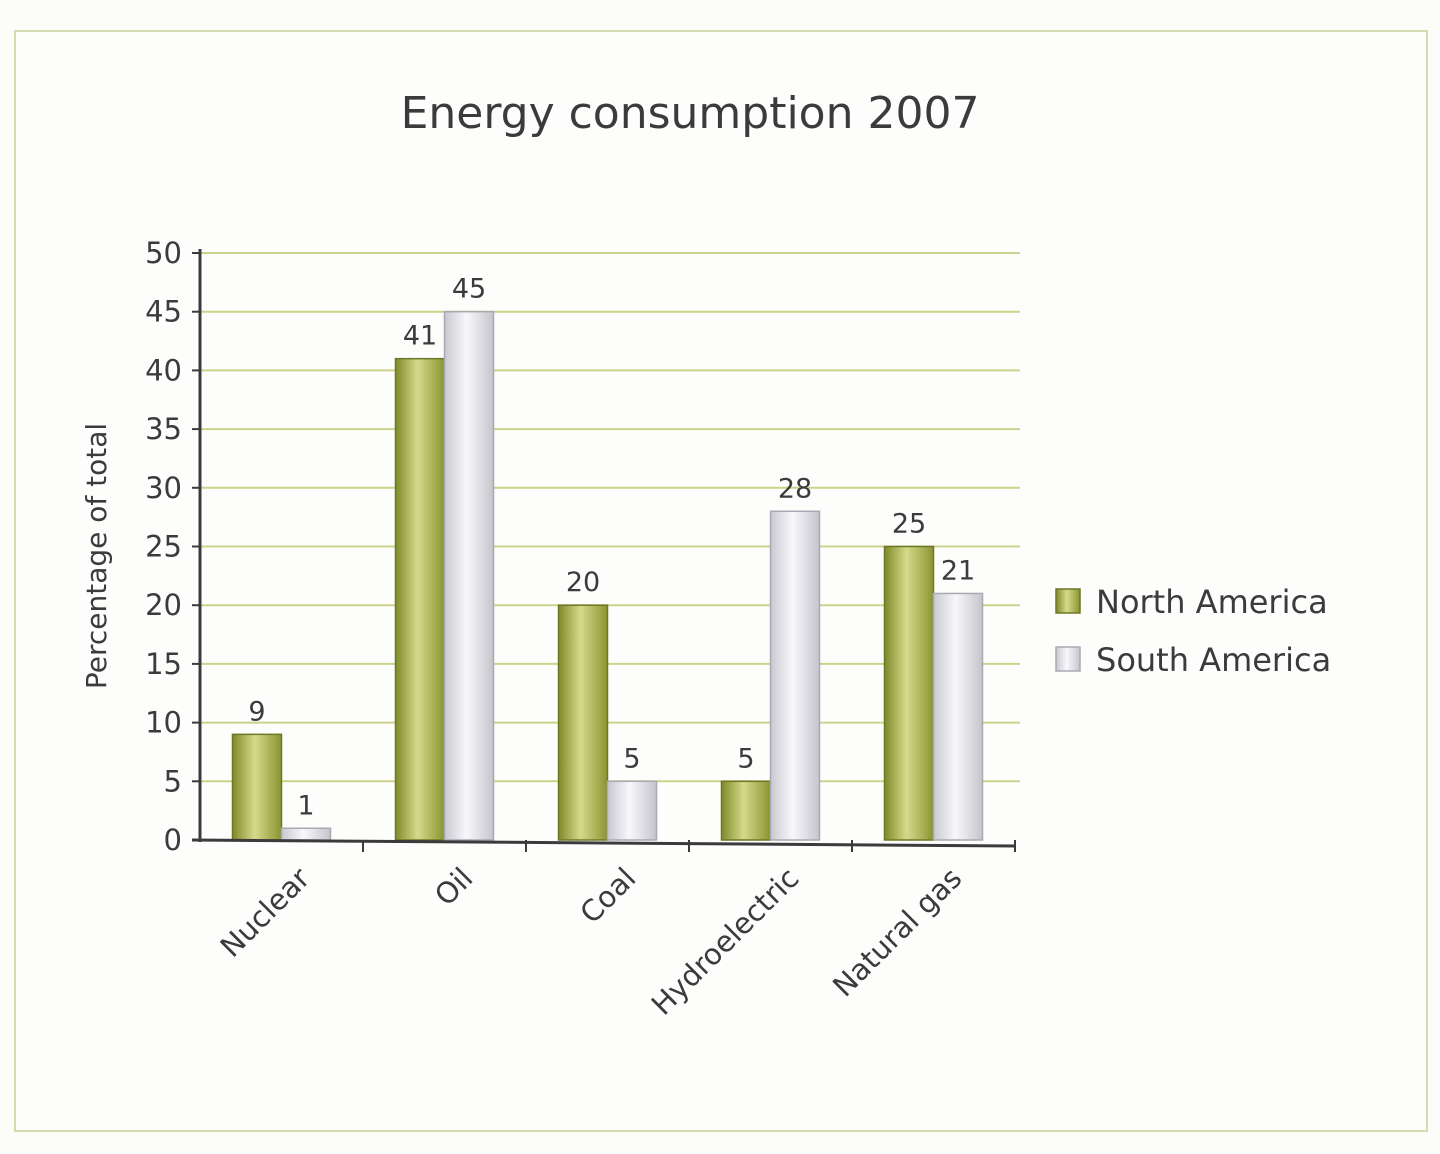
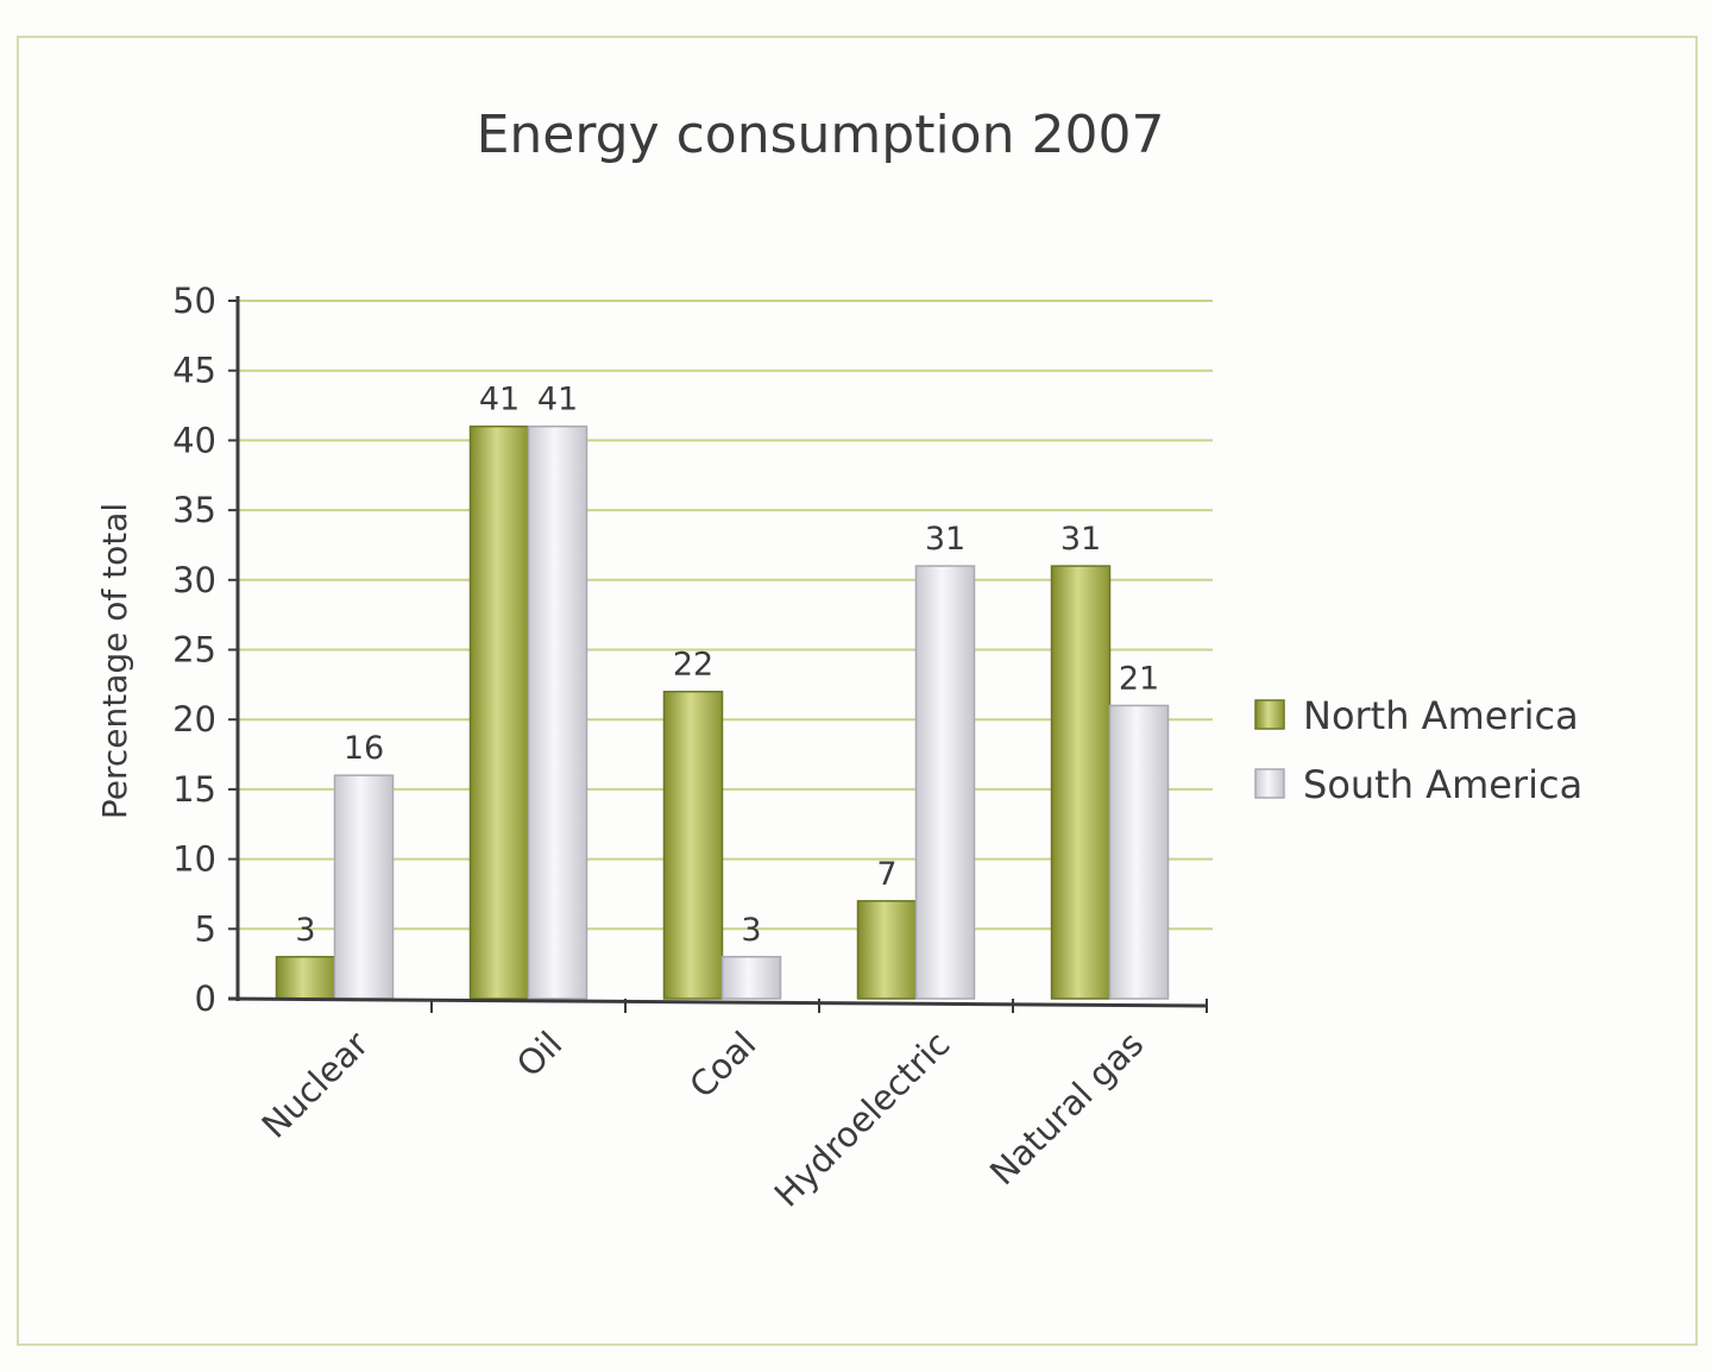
North America/Nuclear: 9 -> 3
South America/Nuclear: 1 -> 16
South America/Oil: 45 -> 41
North America/Coal: 20 -> 22
South America/Coal: 5 -> 3
North America/Hydroelectric: 5 -> 7
South America/Hydroelectric: 28 -> 31
North America/Natural gas: 25 -> 31
